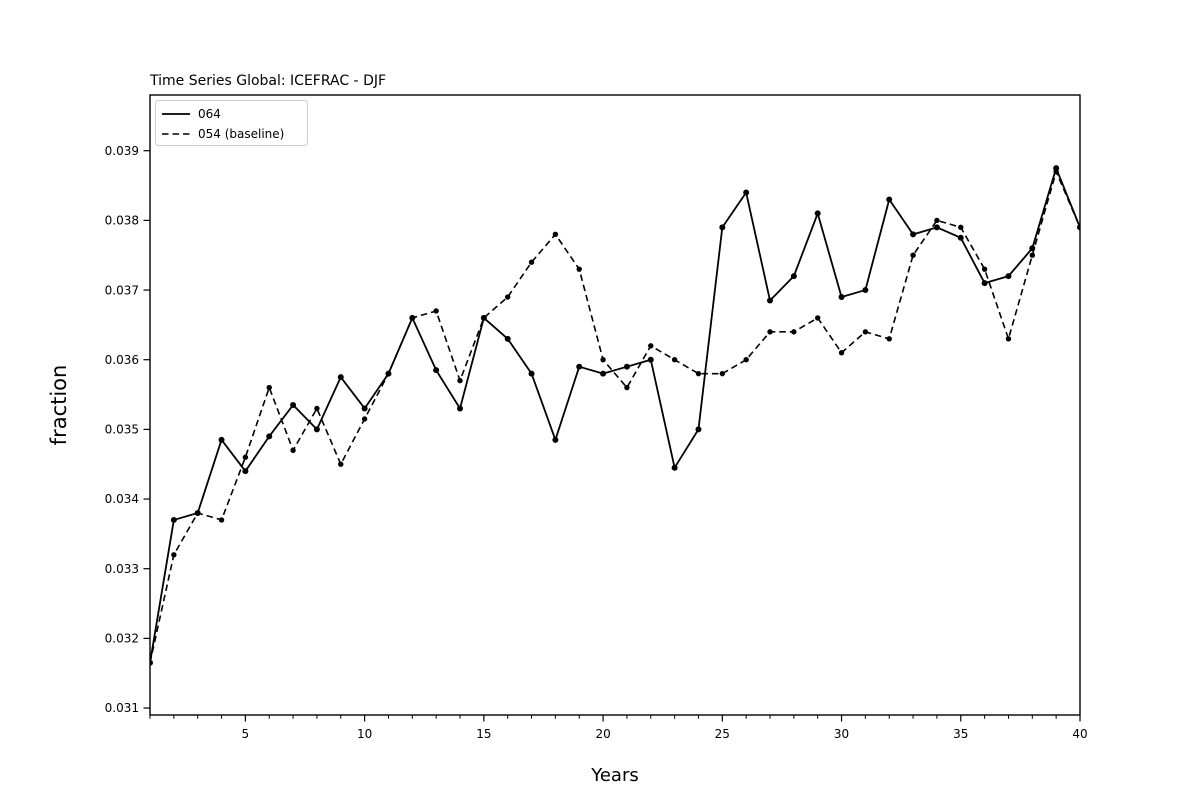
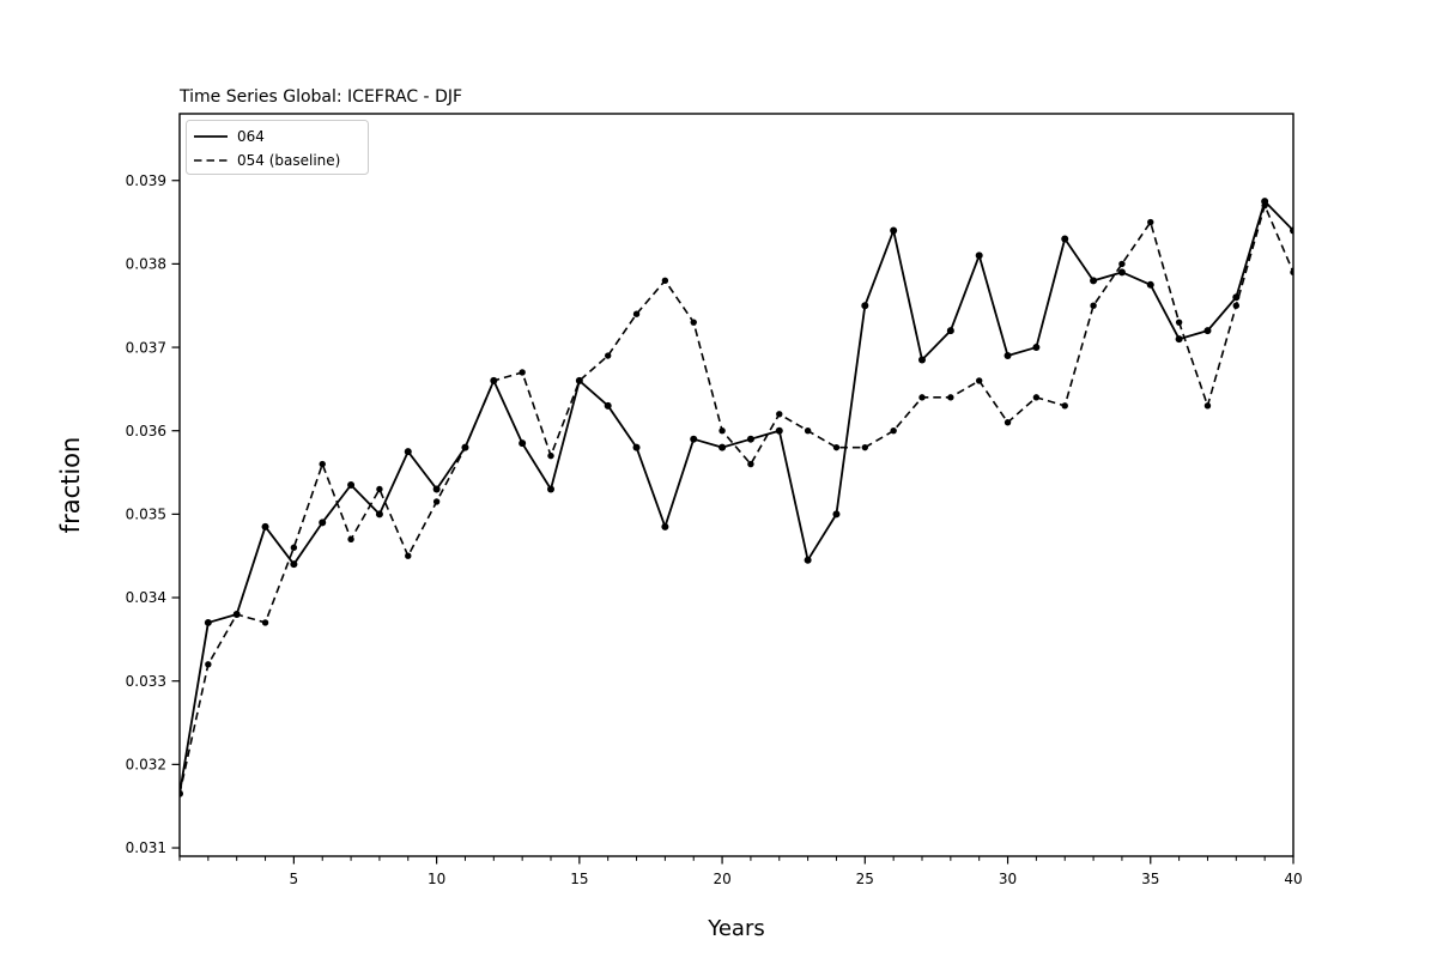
064/25: 0.0379 -> 0.0375
054 (baseline)/35: 0.0379 -> 0.0385
064/40: 0.0379 -> 0.0384
